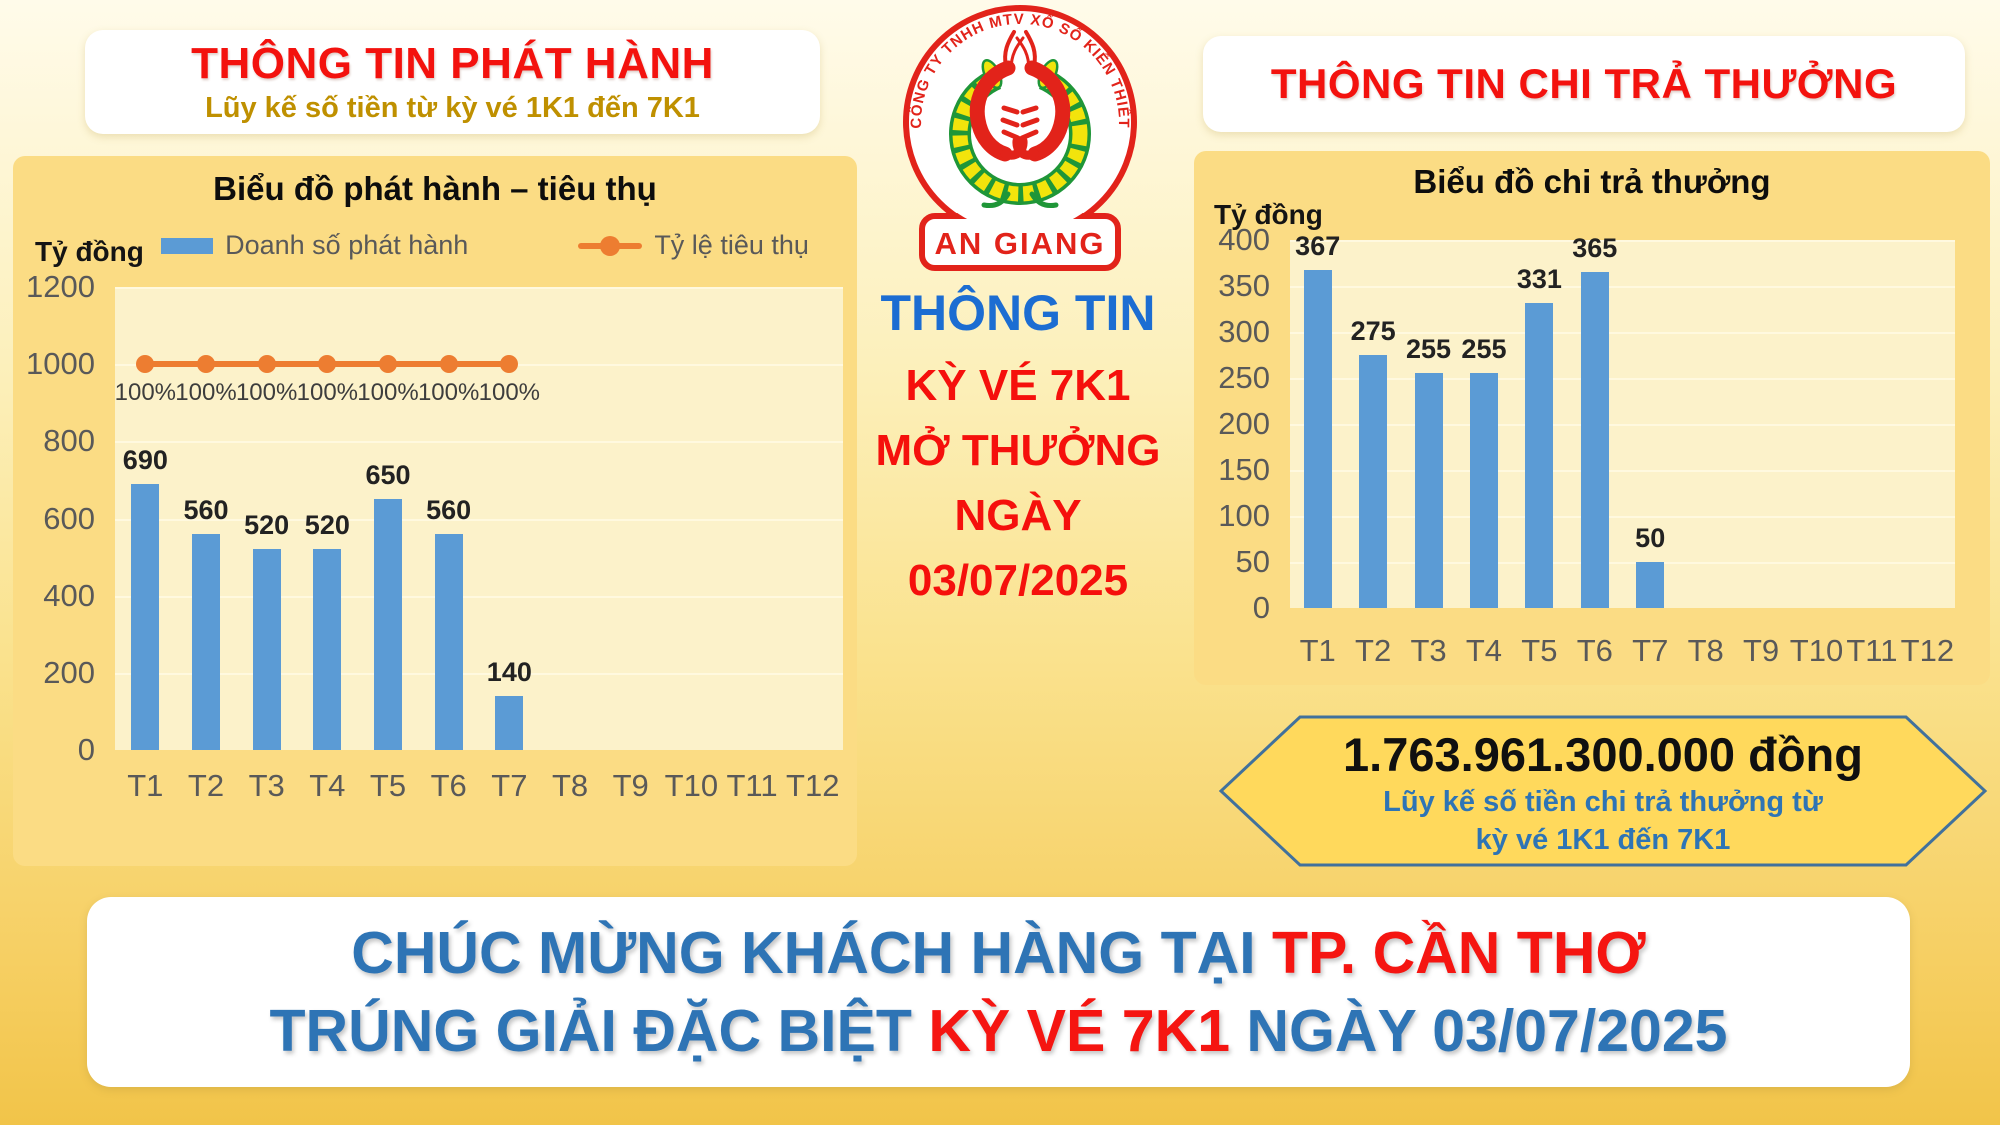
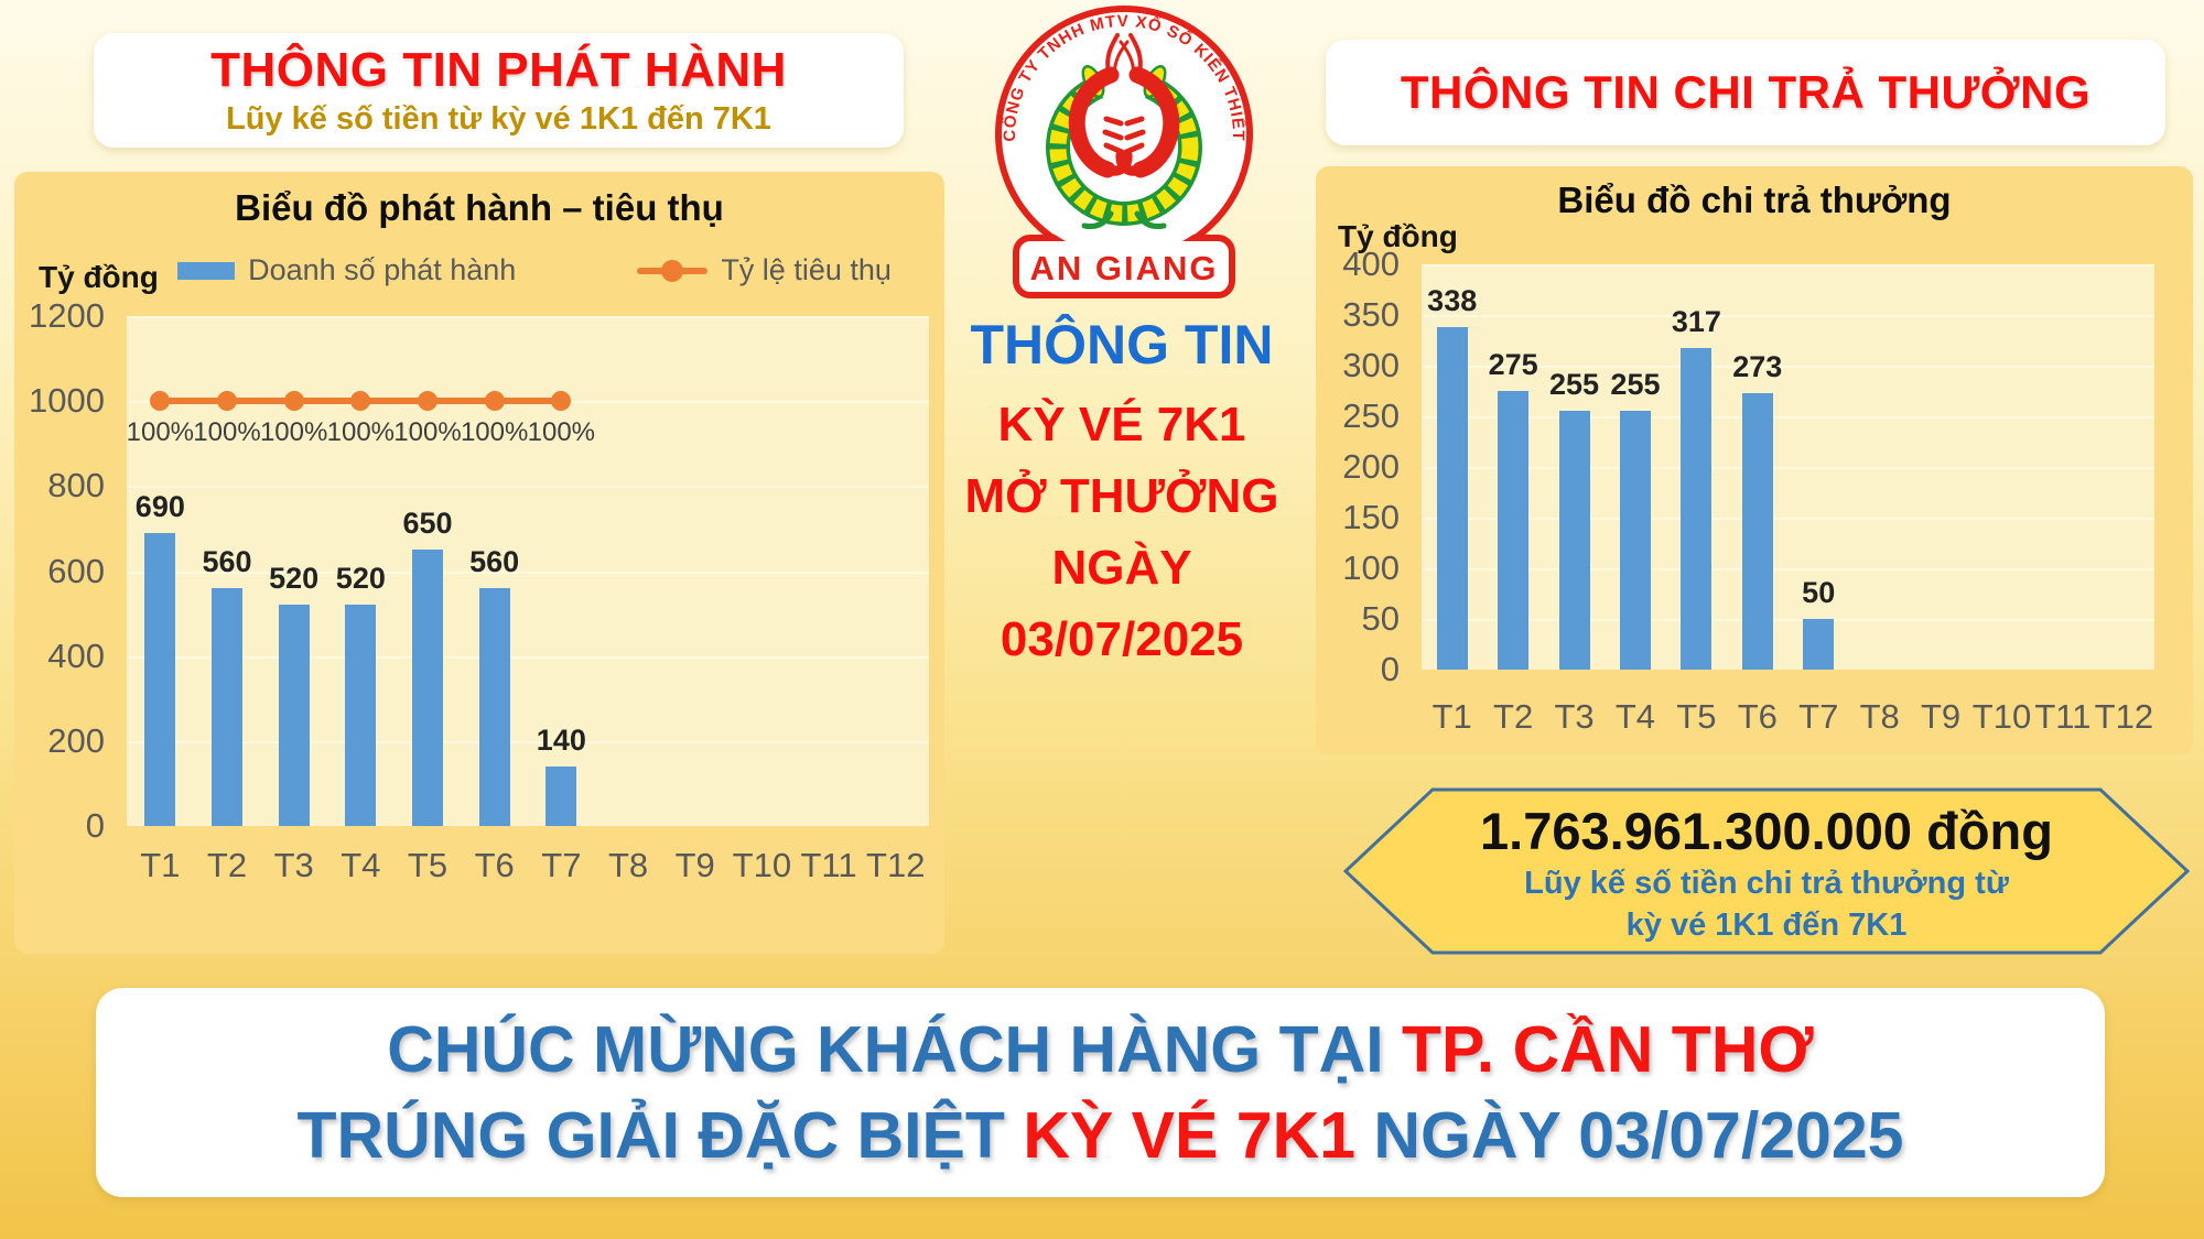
Biểu đồ chi trả thưởng/T1: 367 -> 338
Biểu đồ chi trả thưởng/T5: 331 -> 317
Biểu đồ chi trả thưởng/T6: 365 -> 273
